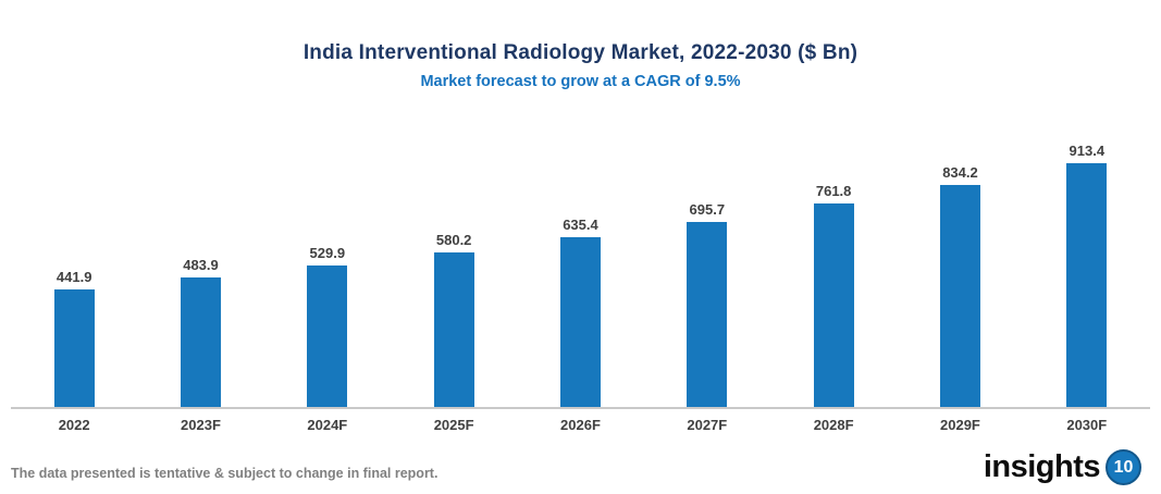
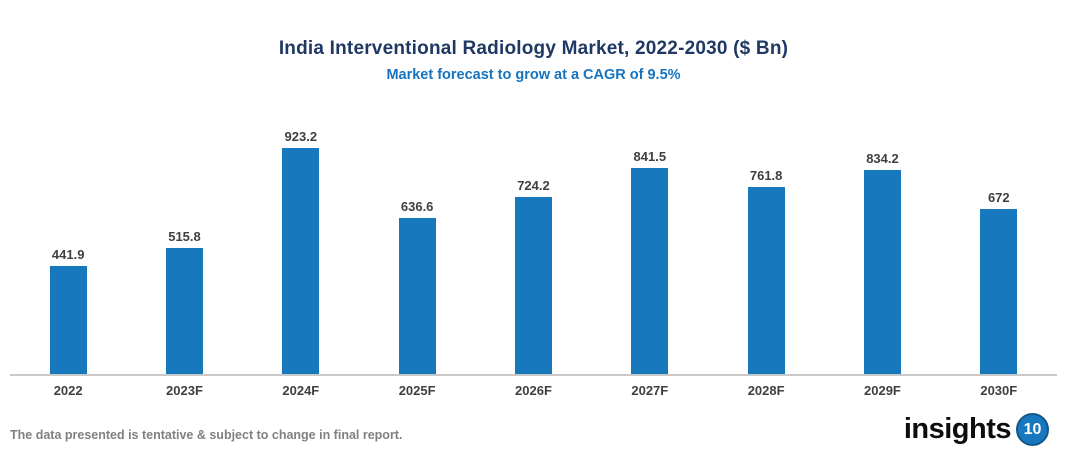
2023F: 483.9 -> 515.8
2024F: 529.9 -> 923.2
2025F: 580.2 -> 636.6
2026F: 635.4 -> 724.2
2027F: 695.7 -> 841.5
2030F: 913.4 -> 672
